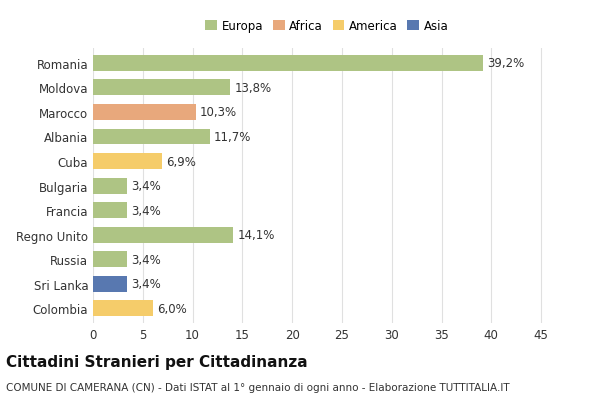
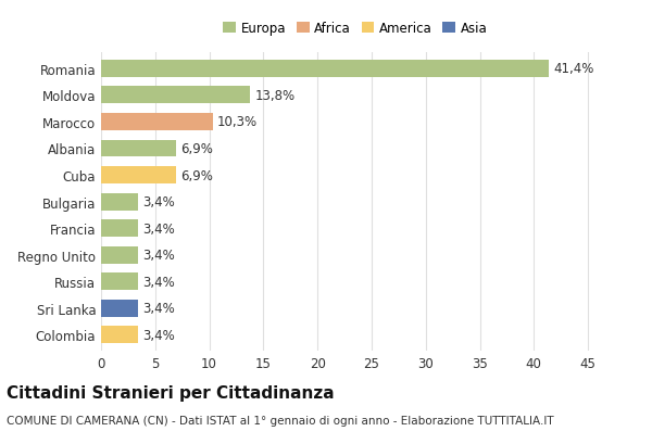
Romania: 39,2% -> 41,4%
Albania: 11,7% -> 6,9%
Regno Unito: 14,1% -> 3,4%
Colombia: 6,0% -> 3,4%
